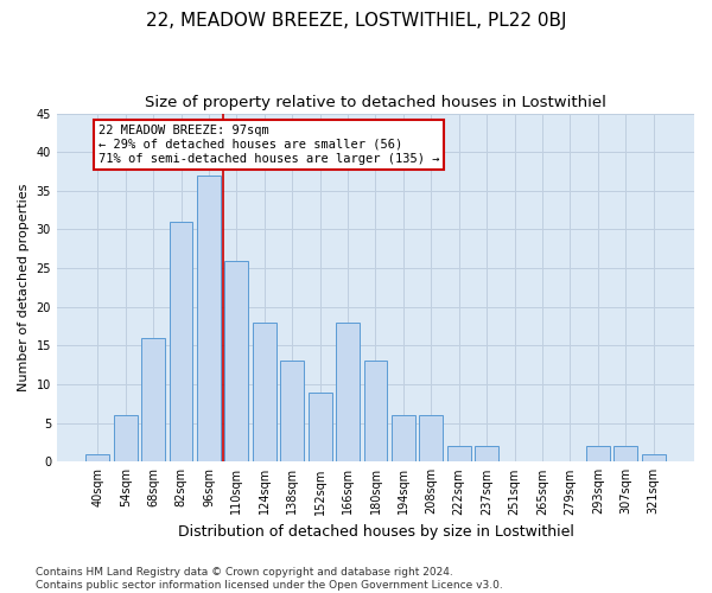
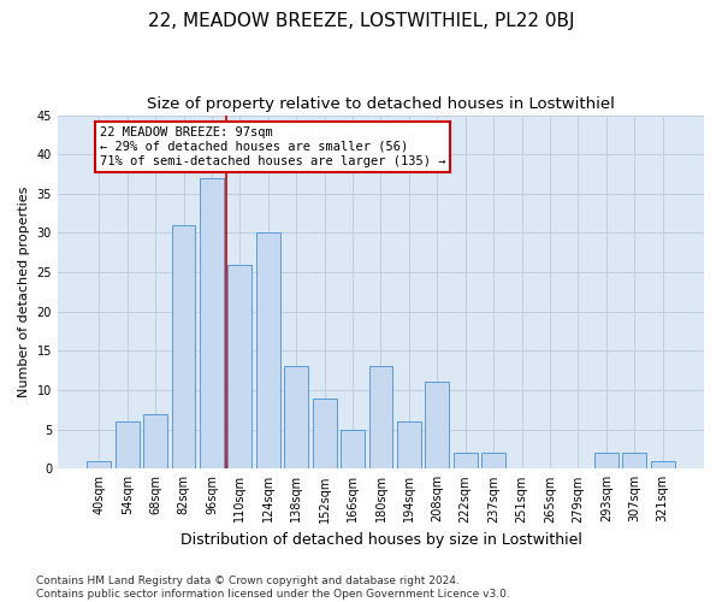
68sqm: 16 -> 7
124sqm: 18 -> 30
166sqm: 18 -> 5
208sqm: 6 -> 11
